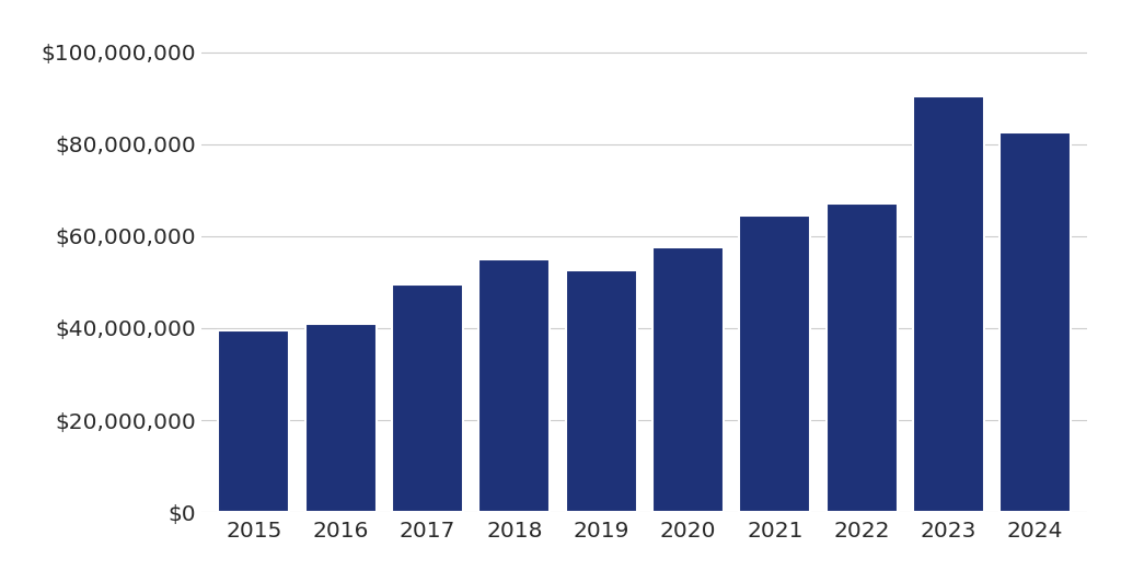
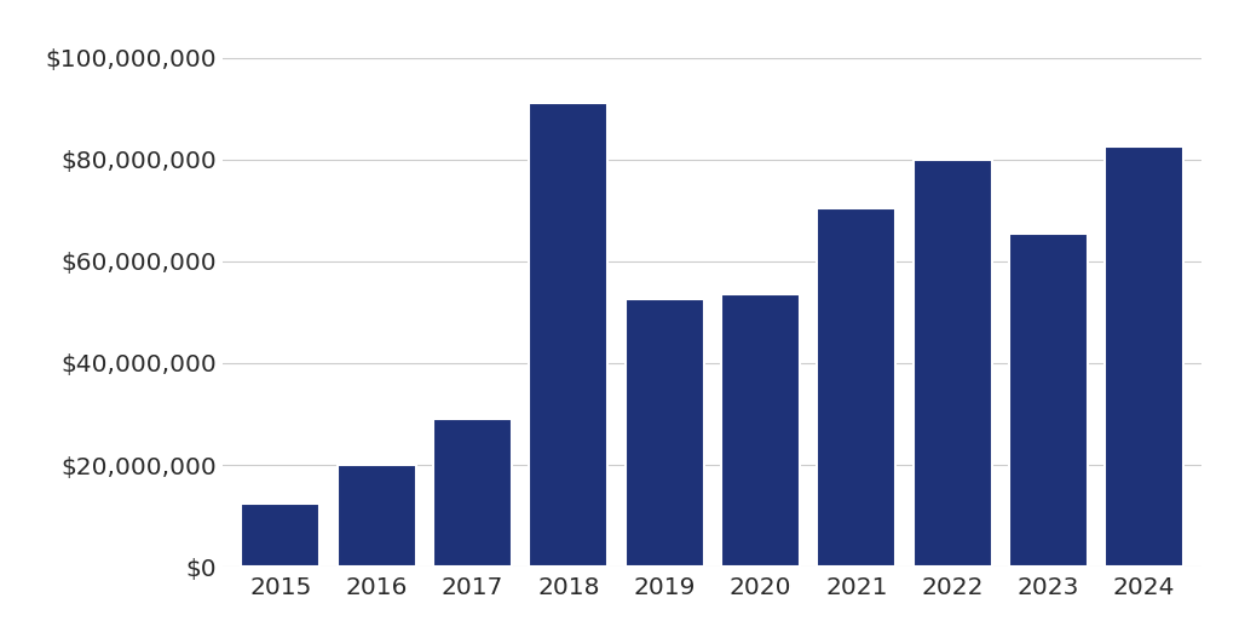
2015: $39,500,000 -> $12,500,000
2016: $41,000,000 -> $20,000,000
2017: $49,500,000 -> $29,000,000
2018: $55,000,000 -> $91,000,000
2020: $57,500,000 -> $53,500,000
2021: $64,500,000 -> $70,500,000
2022: $67,000,000 -> $80,000,000
2023: $90,500,000 -> $65,500,000
